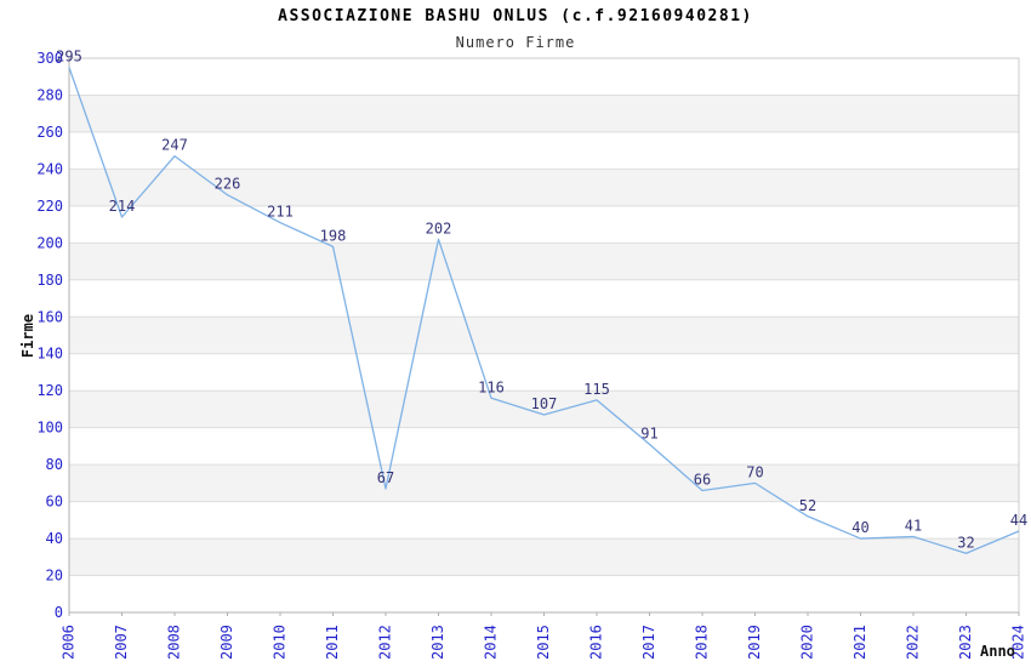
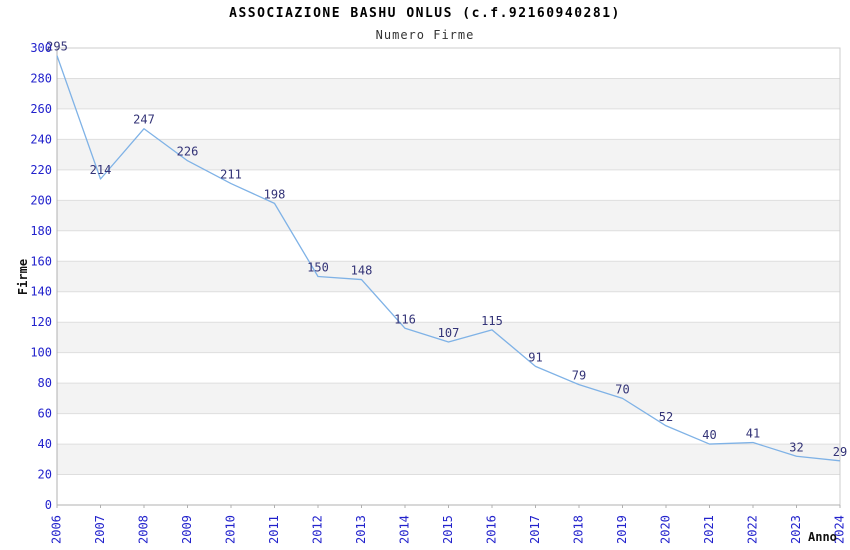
2012: 67 -> 150
2013: 202 -> 148
2018: 66 -> 79
2024: 44 -> 29
